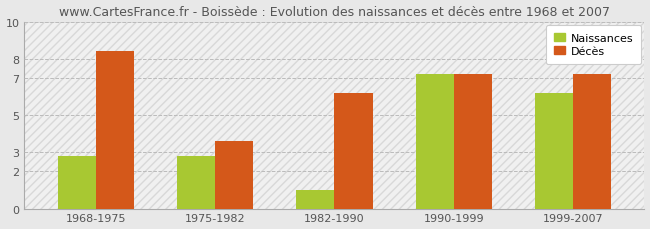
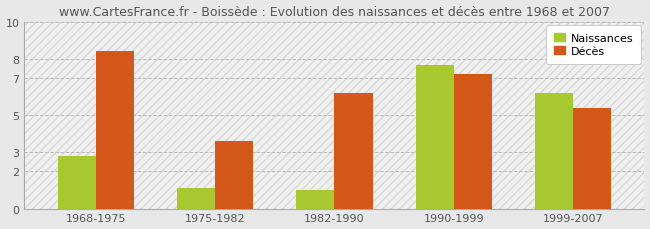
Naissances/1975-1982: 2.8 -> 1.1
Naissances/1990-1999: 7.2 -> 7.7
Décès/1999-2007: 7.2 -> 5.4
